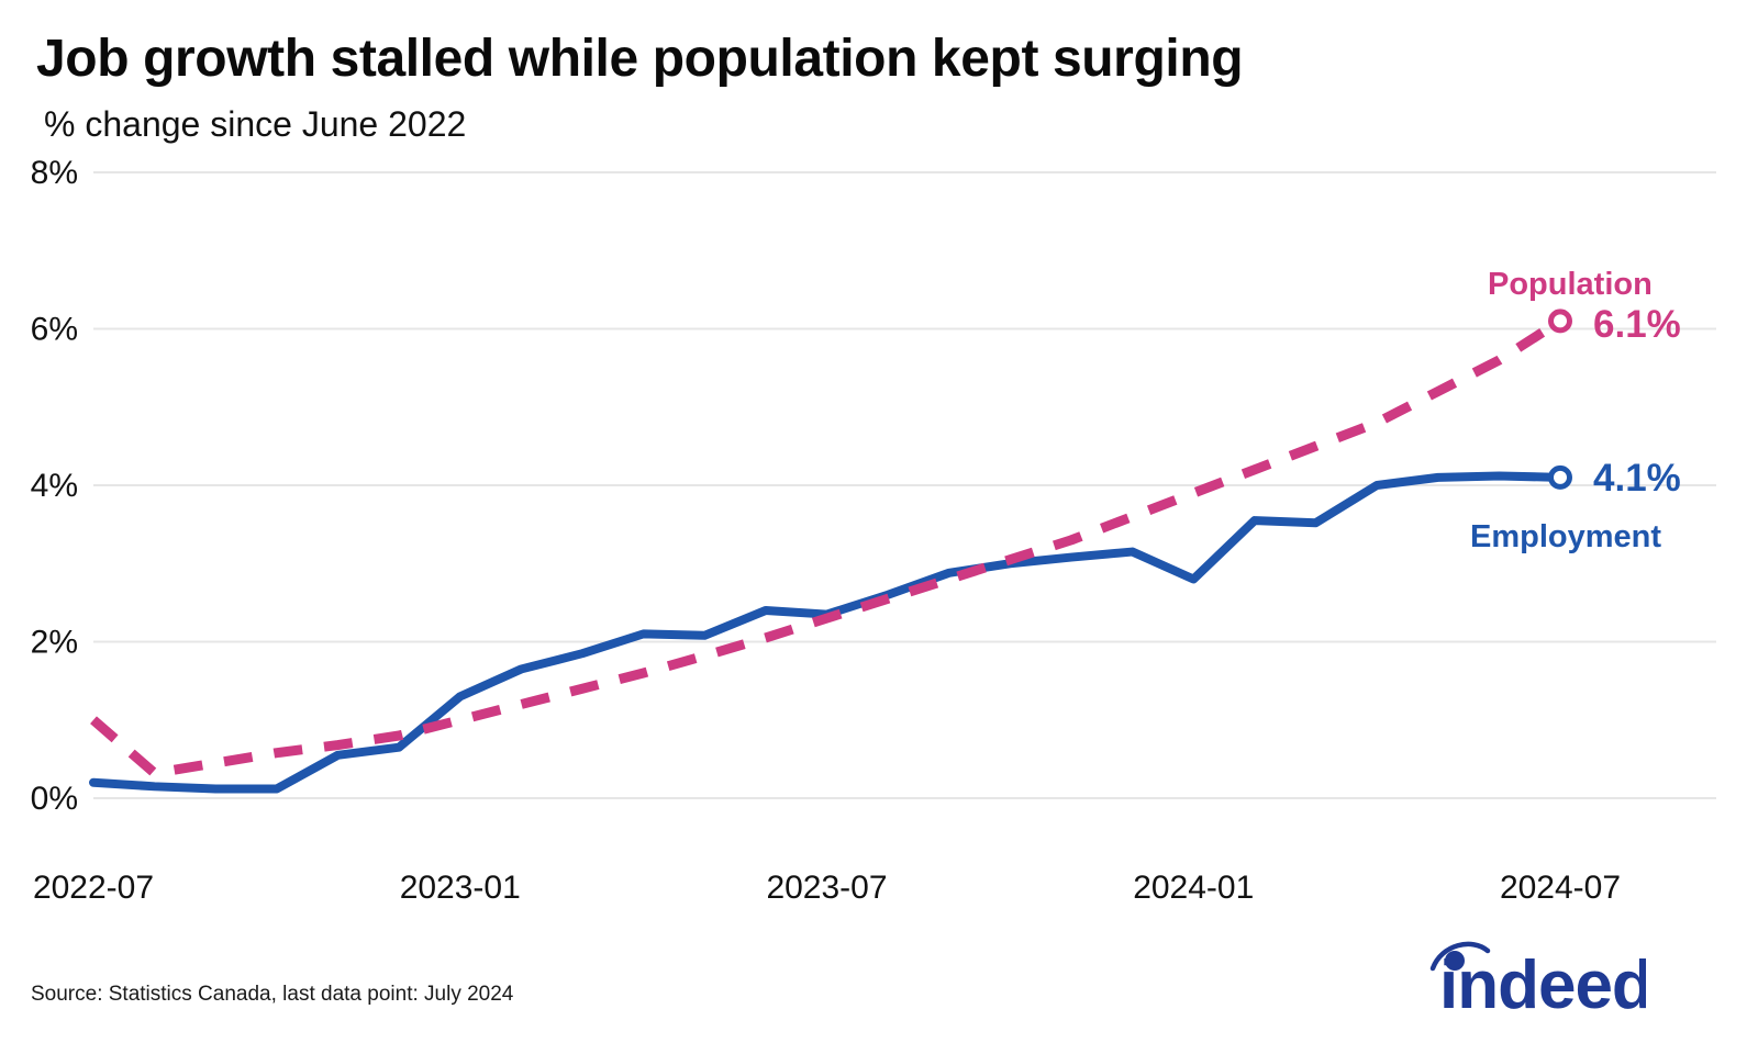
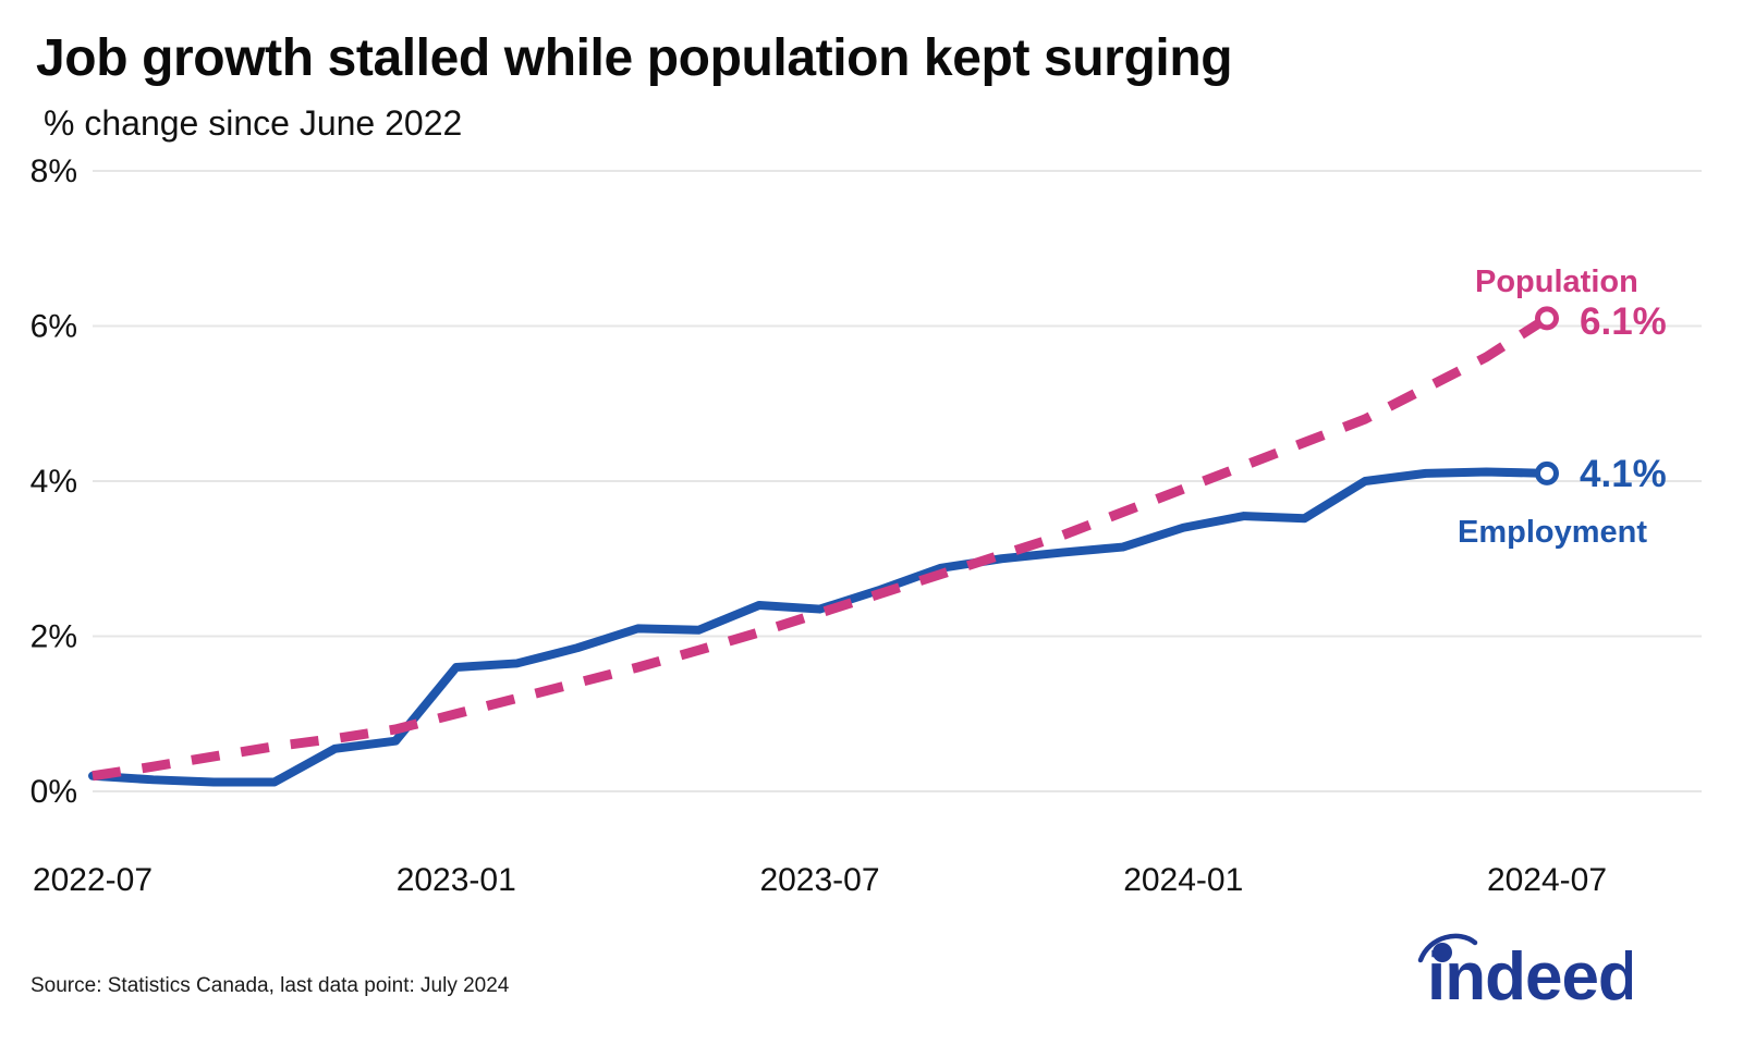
Population/2022-07: 1.0% -> 0.2%
Employment/2023-01: 1.3% -> 1.6%
Employment/2024-01: 2.8% -> 3.4%
